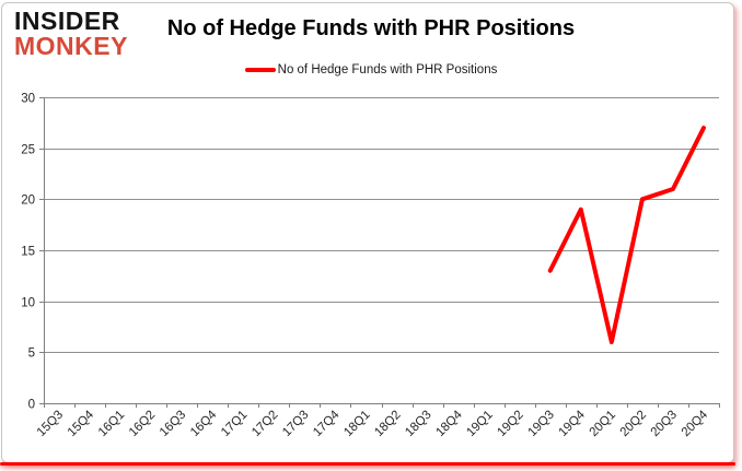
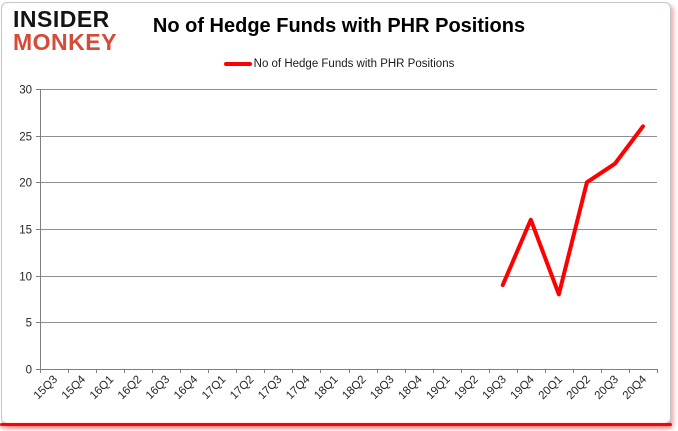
19Q3: 13 -> 9
19Q4: 19 -> 16
20Q1: 6 -> 8
20Q3: 21 -> 22
20Q4: 27 -> 26
